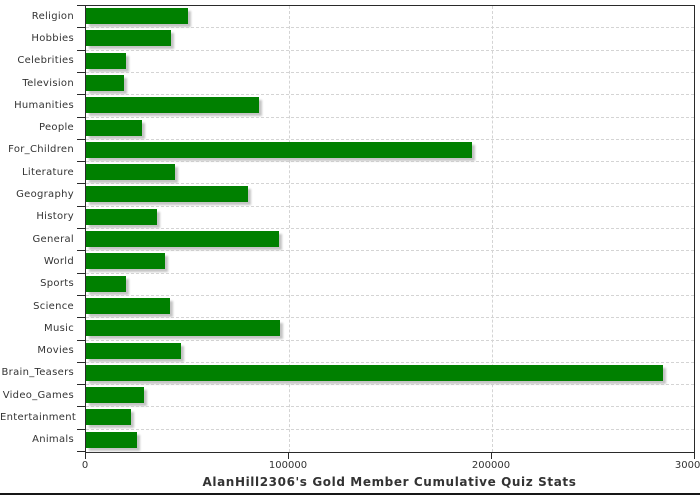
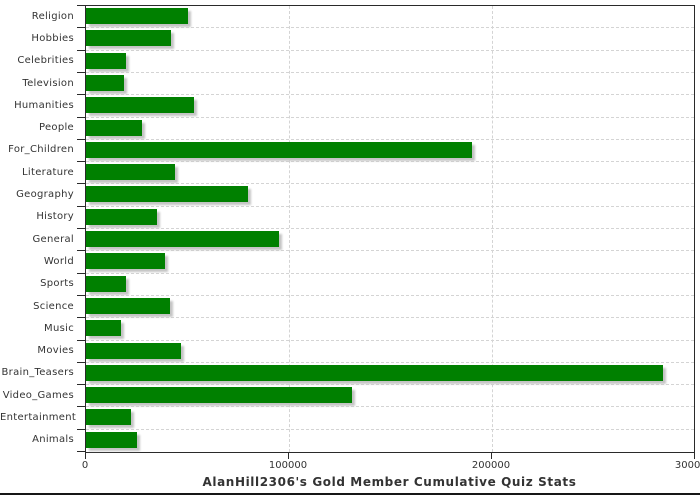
Humanities: 85000 -> 53000
Music: 96000 -> 17000
Video_Games: 28000 -> 131000
